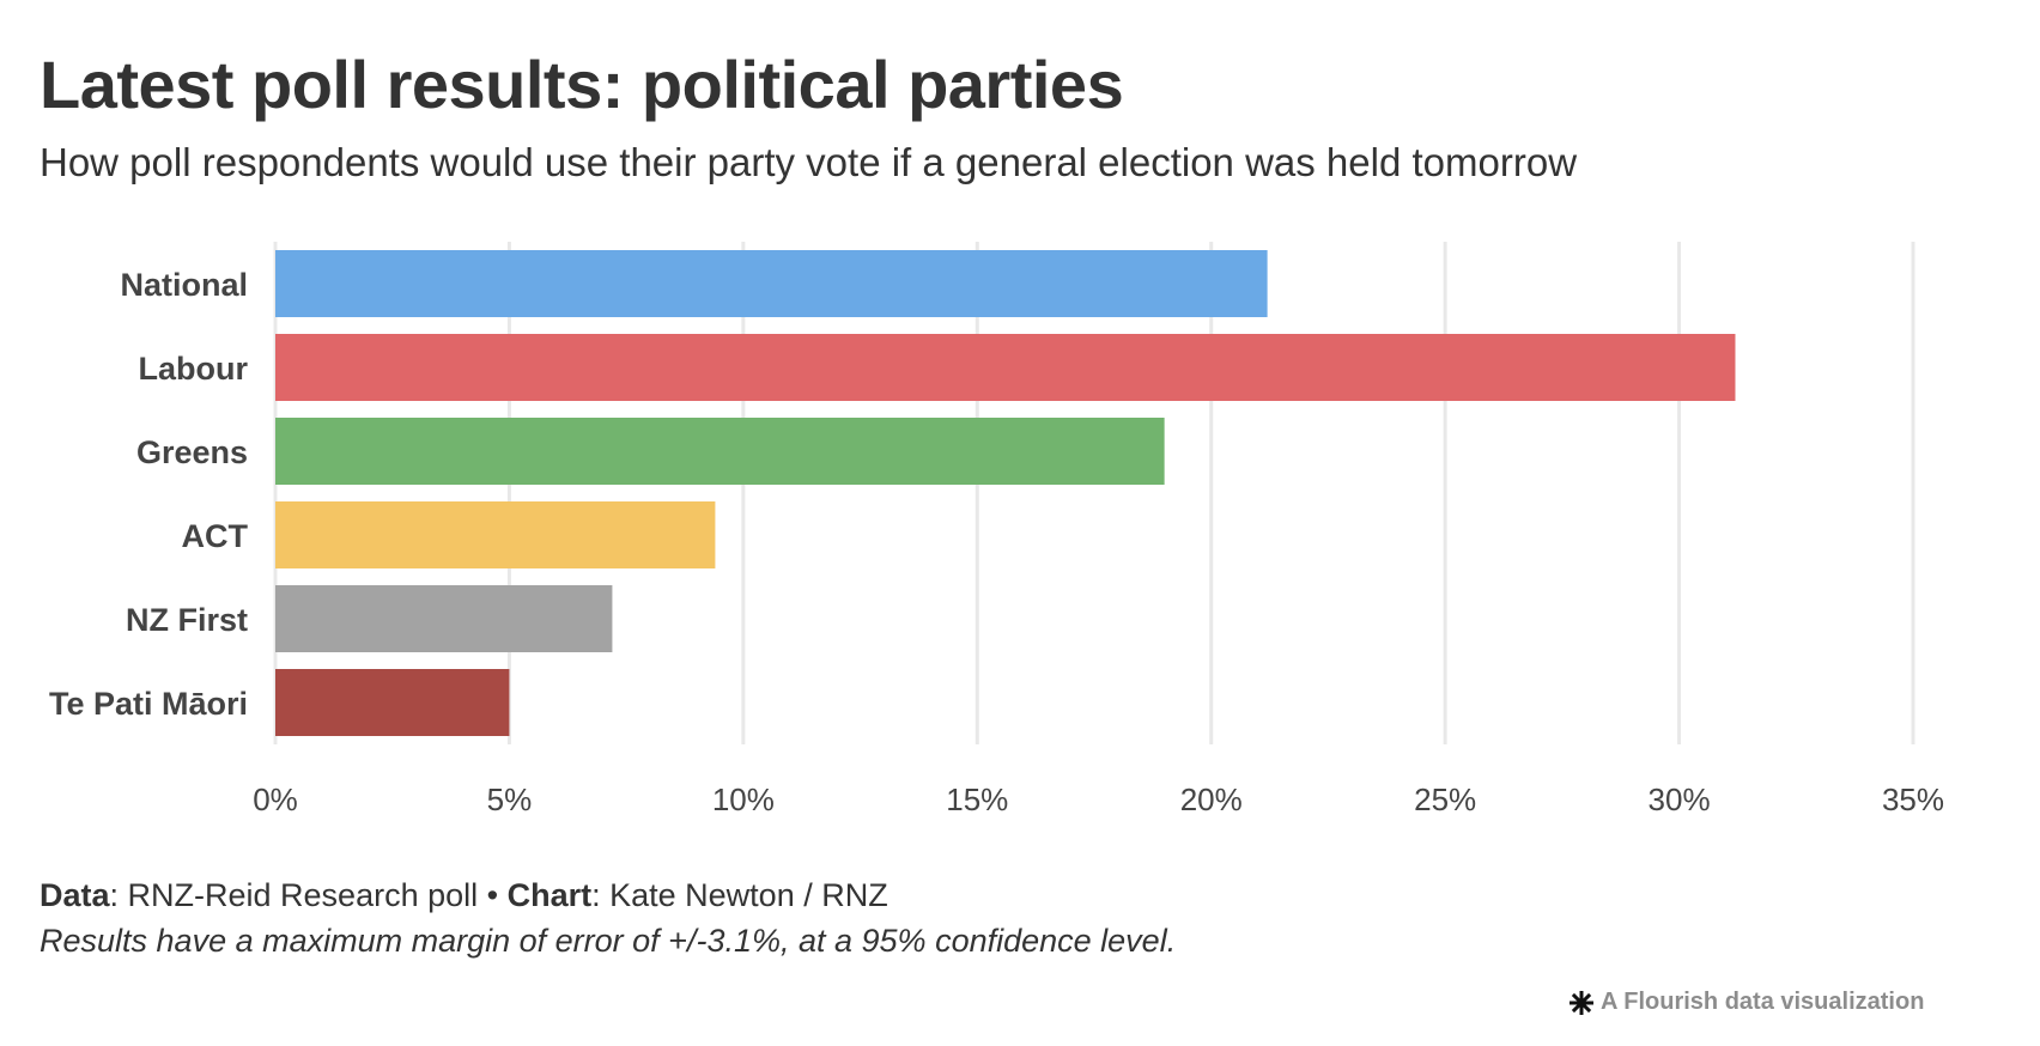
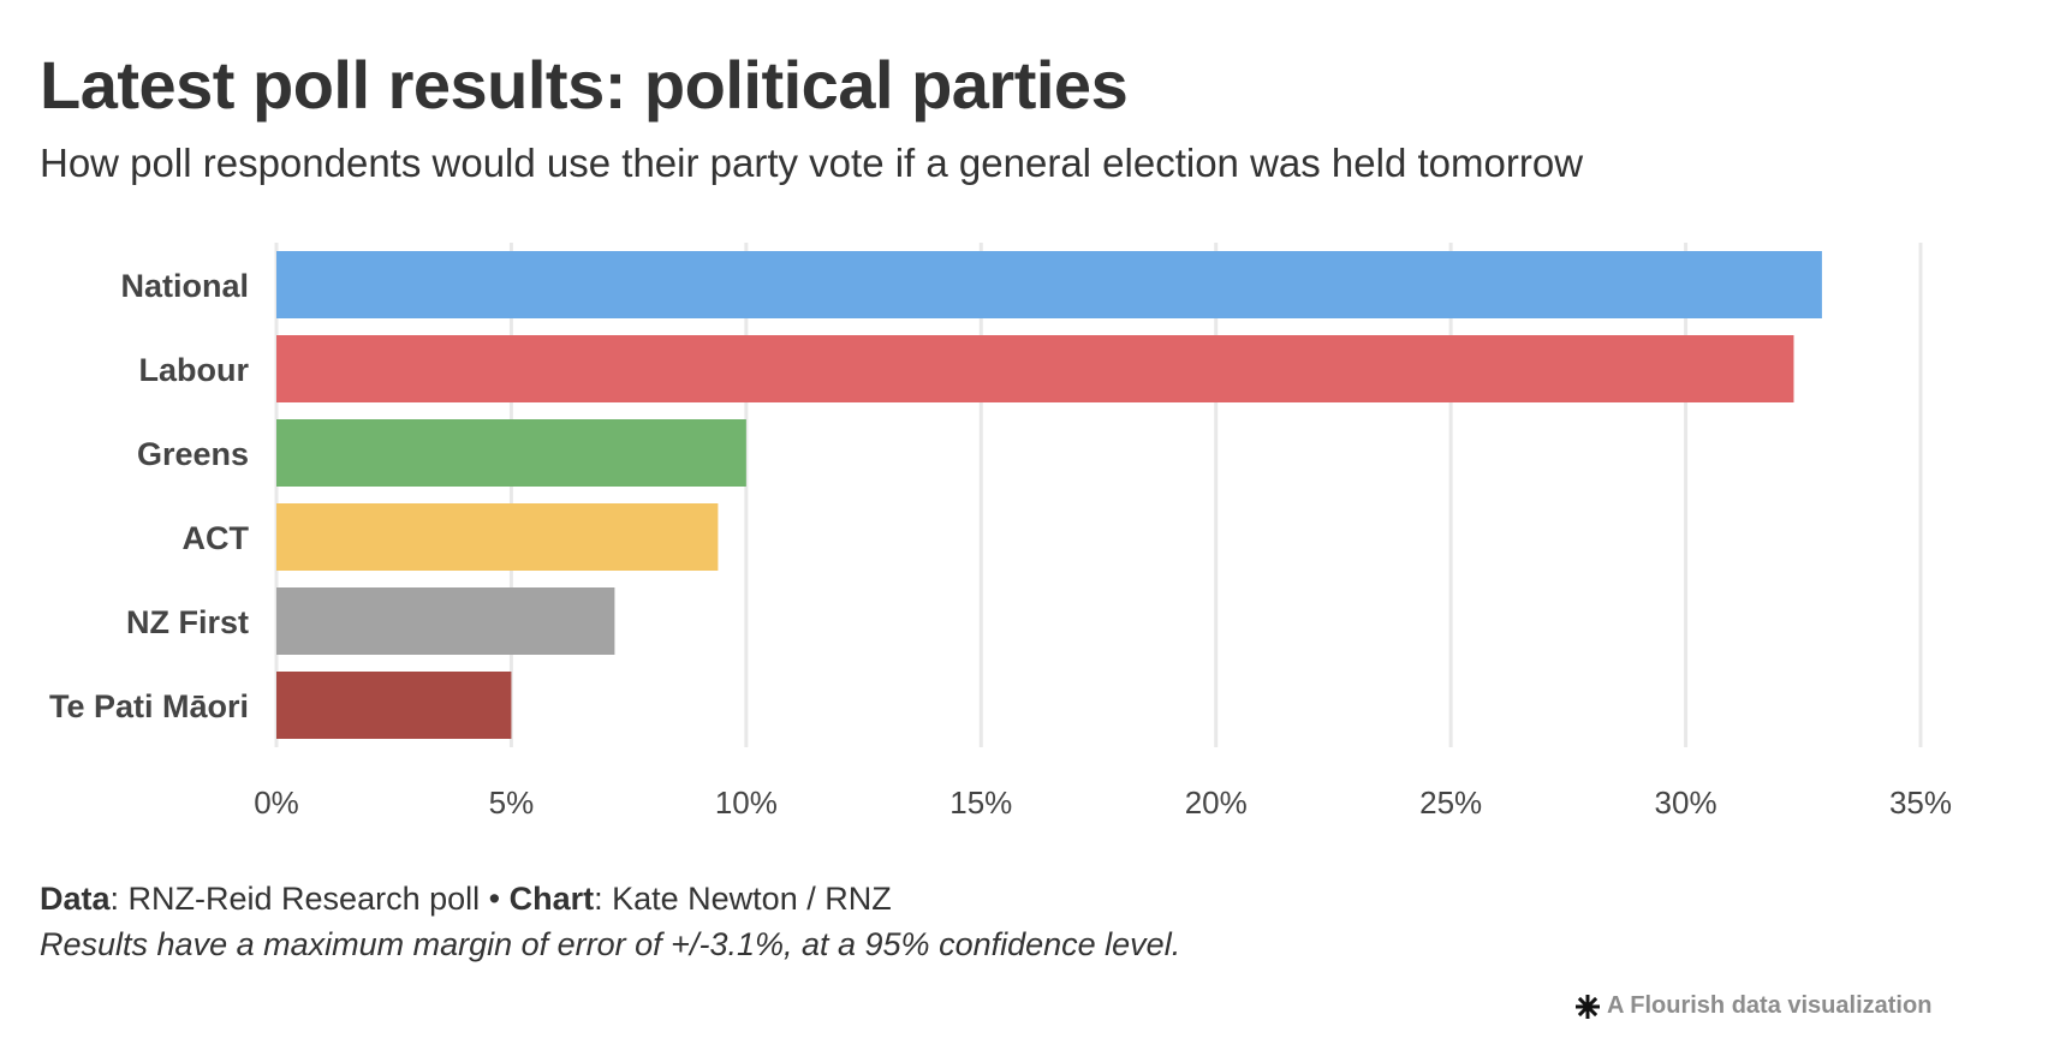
National: 21.2% -> 32.9%
Labour: 31.2% -> 32.3%
Greens: 19.0% -> 10.0%
